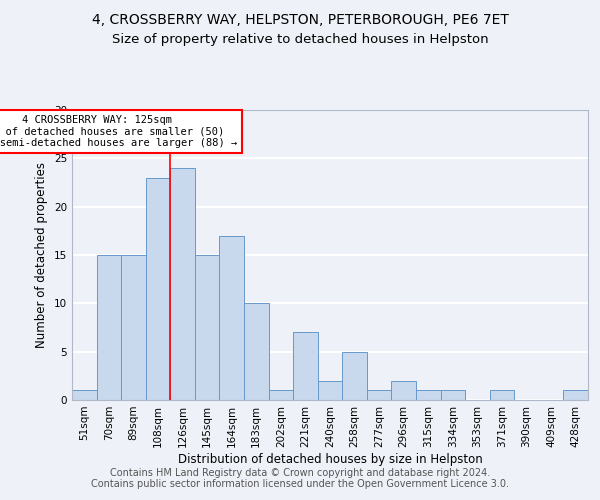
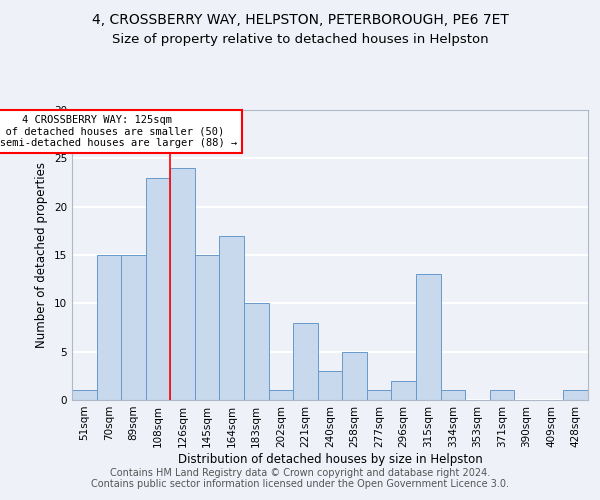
221sqm: 7 -> 8
240sqm: 2 -> 3
315sqm: 1 -> 13
